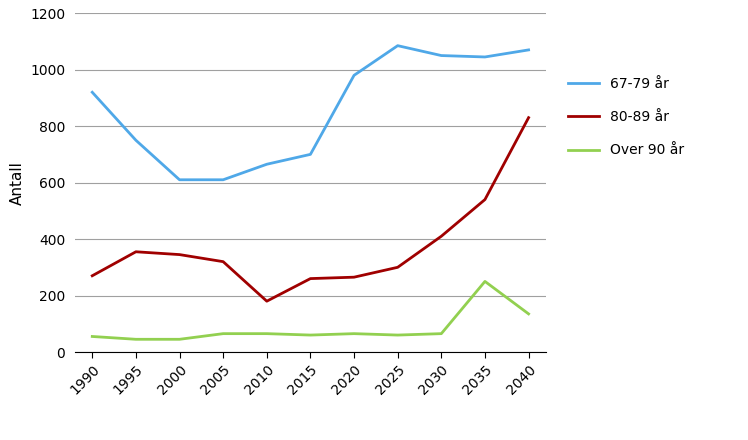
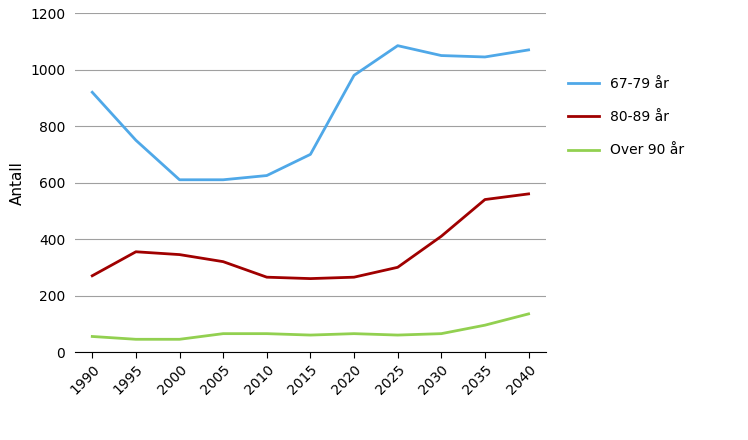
67-79 år/2010: 665 -> 625
80-89 år/2010: 180 -> 265
Over 90 år/2035: 250 -> 95
80-89 år/2040: 830 -> 560
